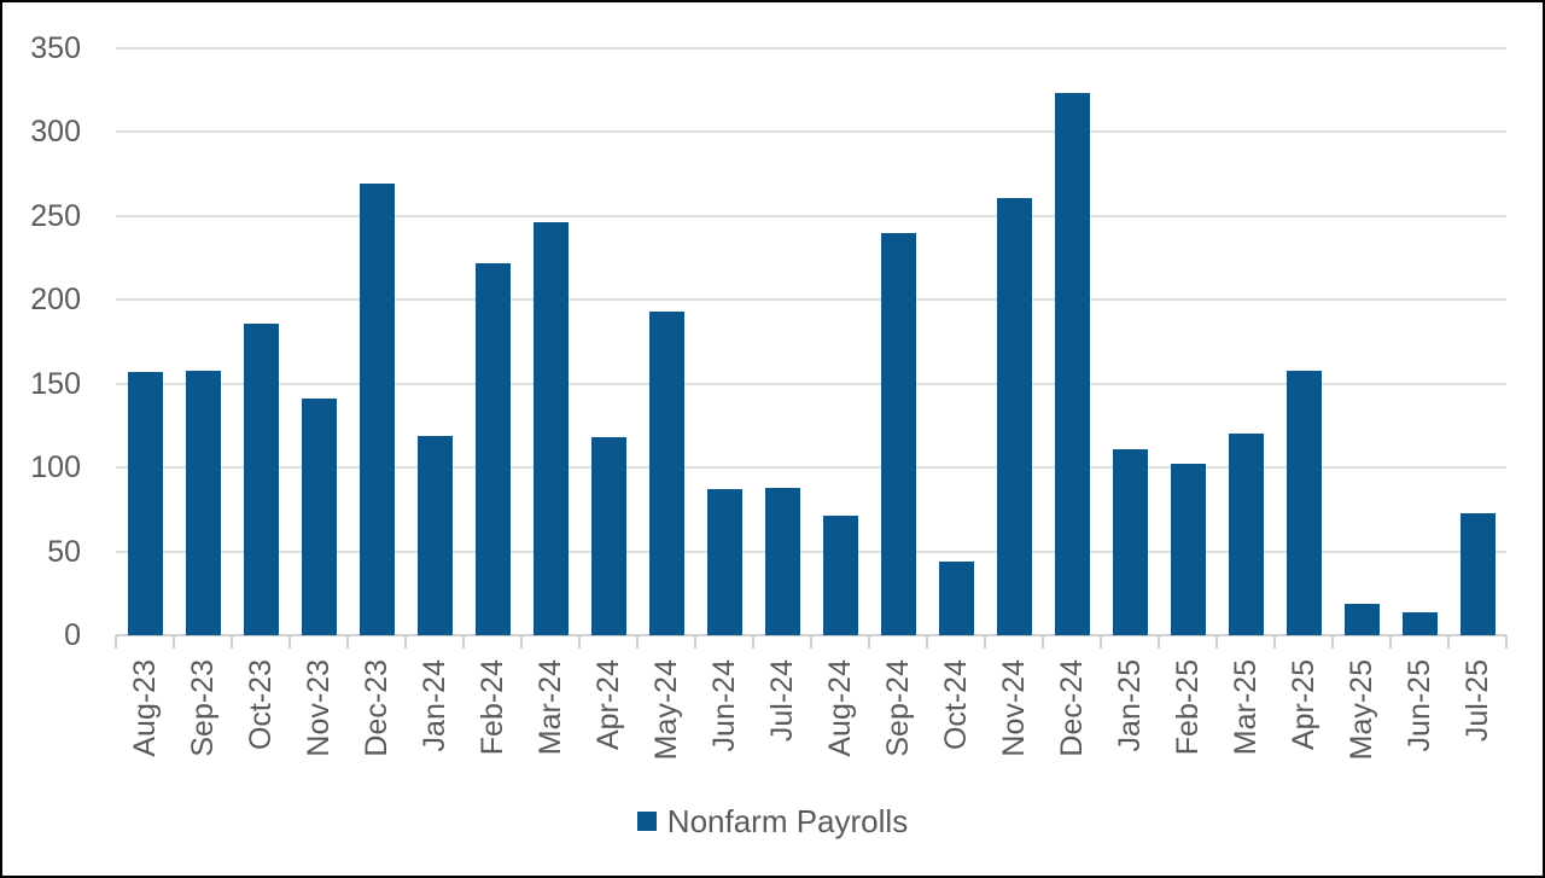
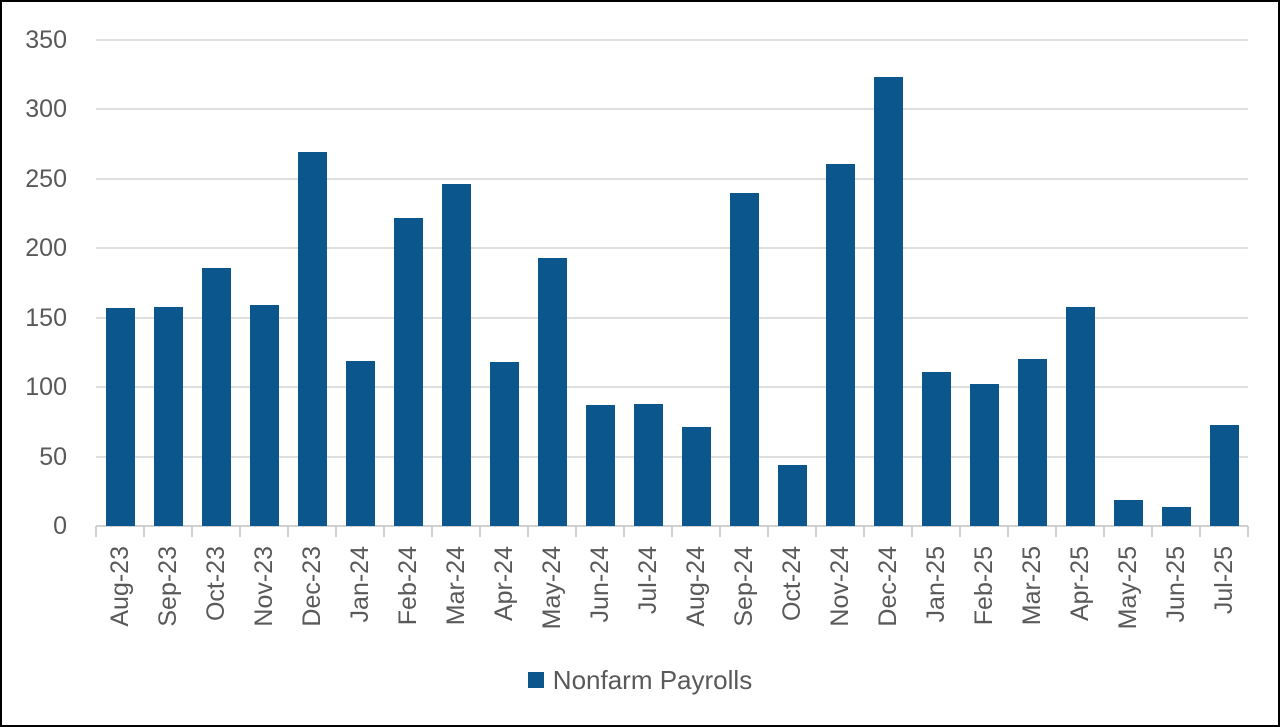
Nov-23: 141 -> 159
